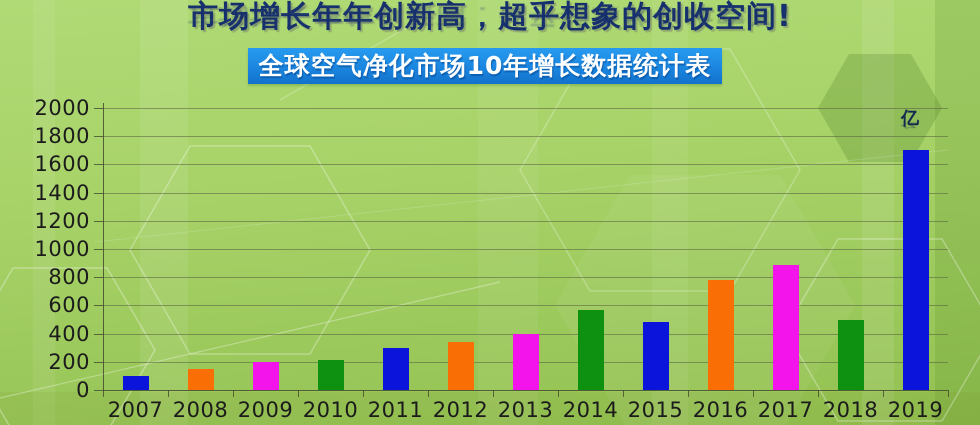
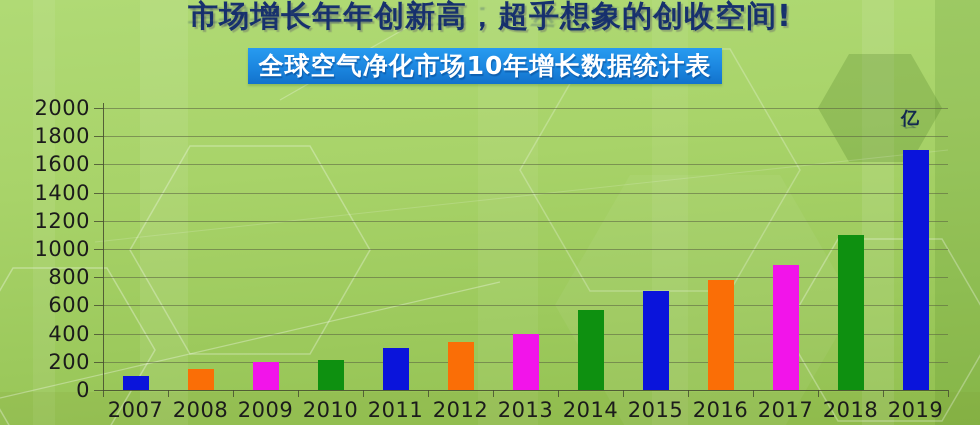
2015: 480 -> 700
2018: 500 -> 1100
